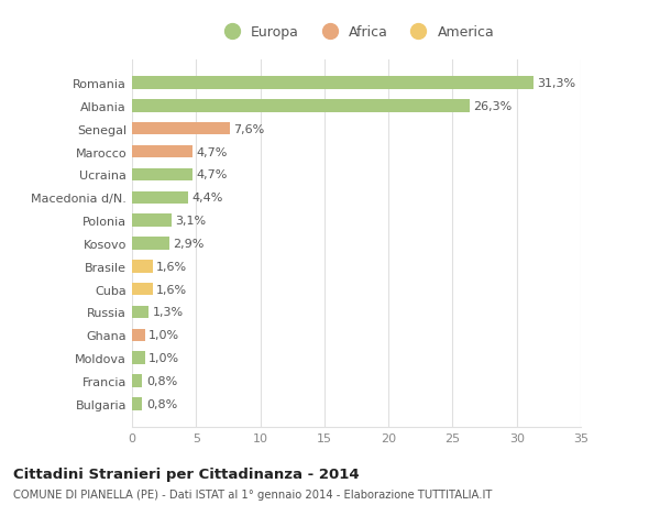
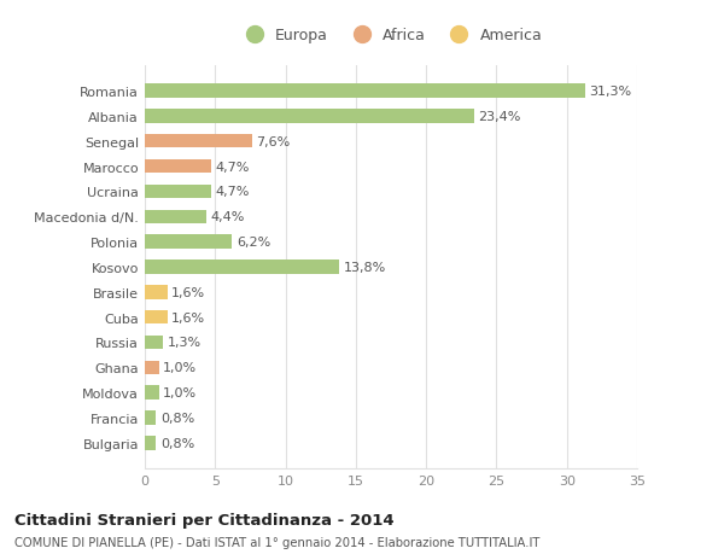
Albania: 26,3% -> 23,4%
Polonia: 3,1% -> 6,2%
Kosovo: 2,9% -> 13,8%
